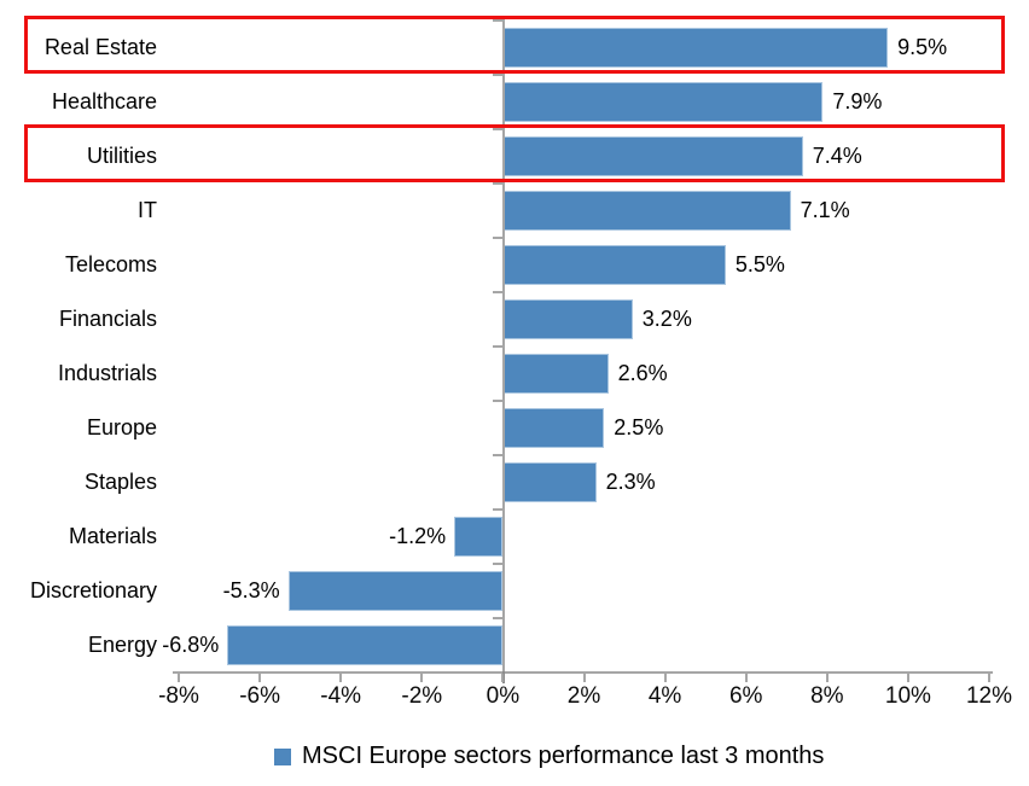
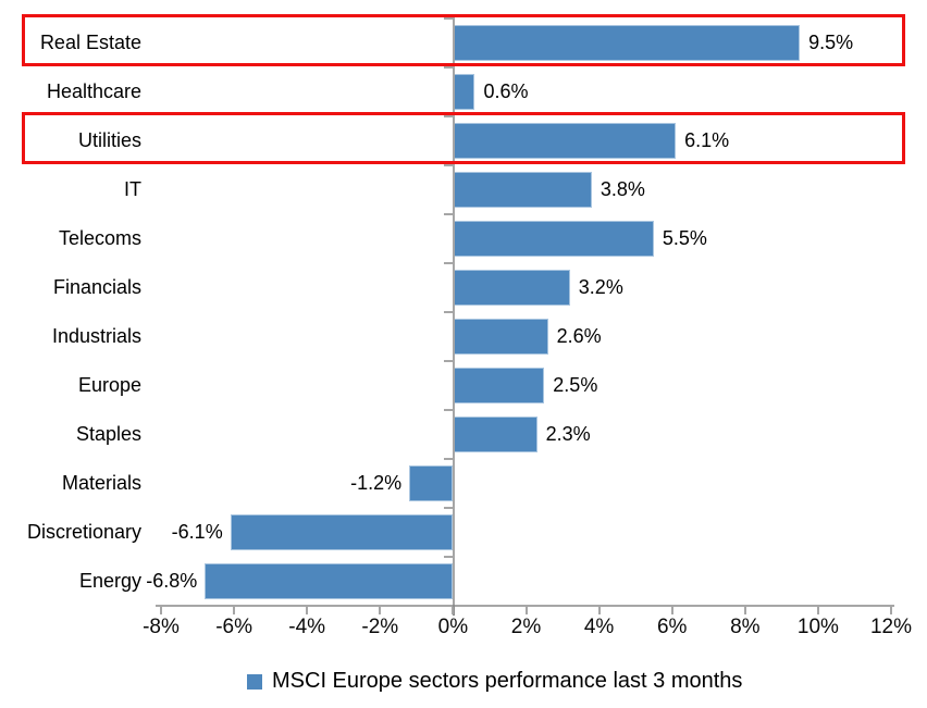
Healthcare: 7.9% -> 0.6%
Utilities: 7.4% -> 6.1%
IT: 7.1% -> 3.8%
Discretionary: -5.3% -> -6.1%
